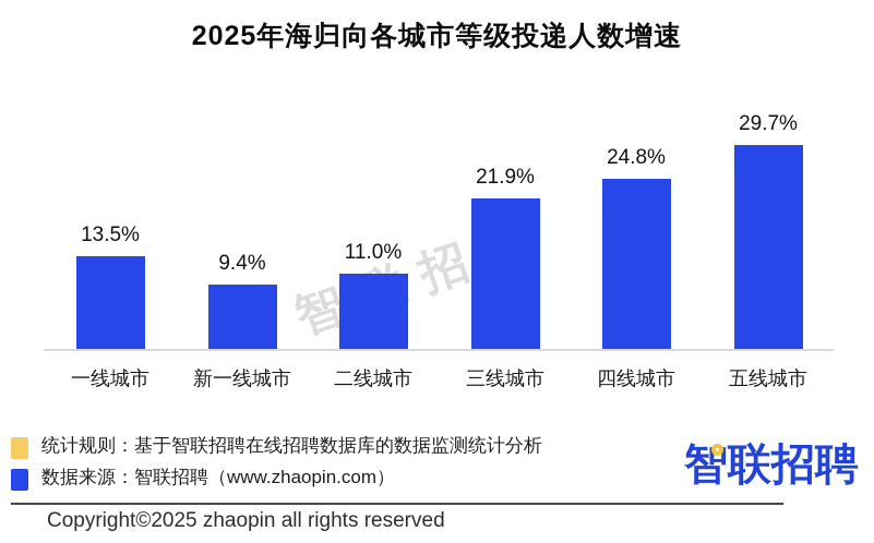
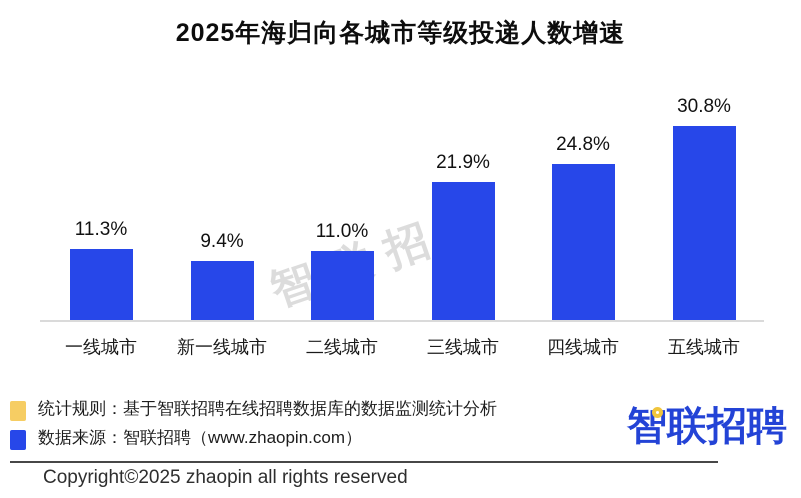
一线城市: 13.5% -> 11.3%
五线城市: 29.7% -> 30.8%
